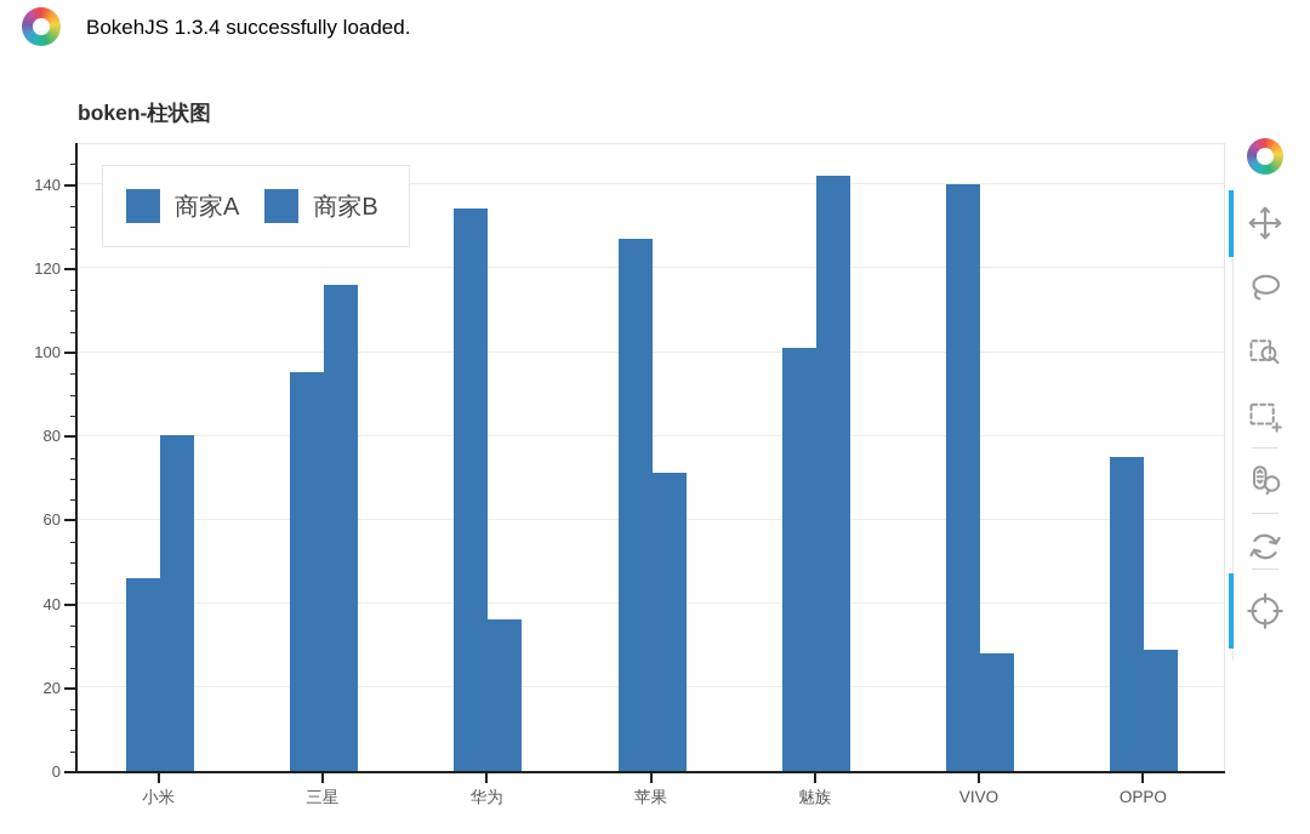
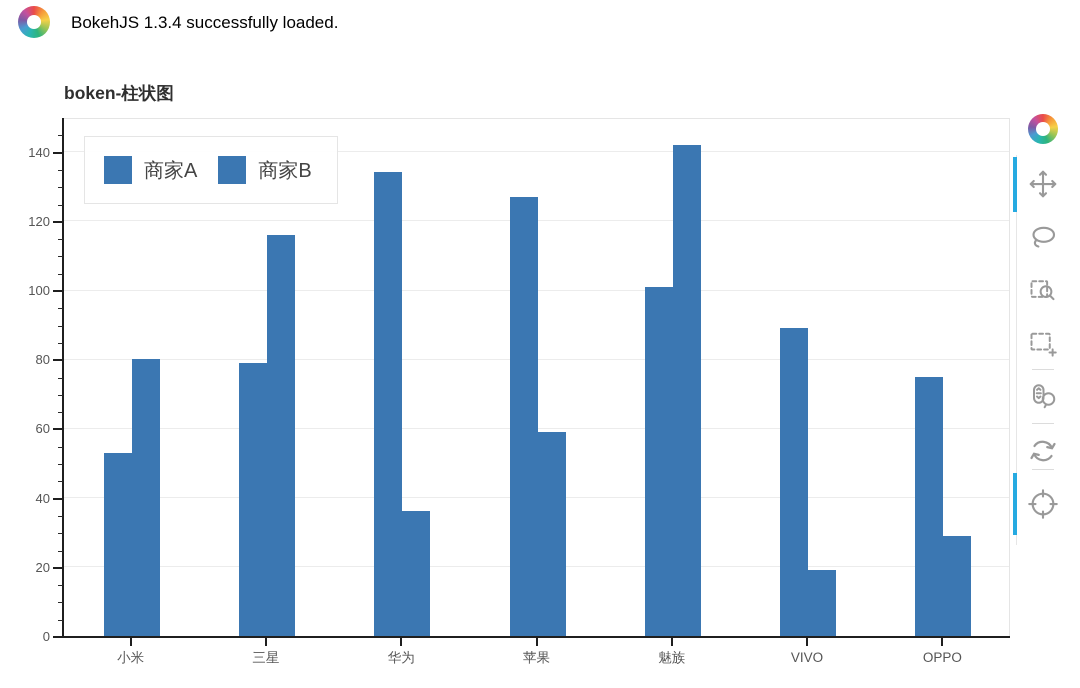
商家A/小米: 46 -> 53
商家A/三星: 95 -> 79
商家B/苹果: 71 -> 59
商家A/VIVO: 140 -> 89
商家B/VIVO: 28 -> 19
